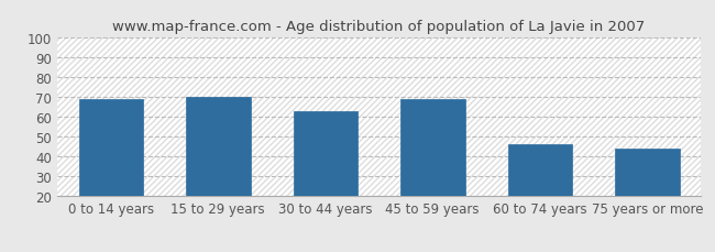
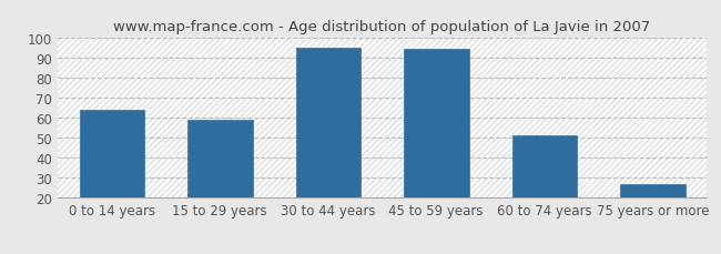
0 to 14 years: 69 -> 64
15 to 29 years: 70 -> 59
30 to 44 years: 63 -> 95
45 to 59 years: 69 -> 94
60 to 74 years: 46 -> 51
75 years or more: 44 -> 27
